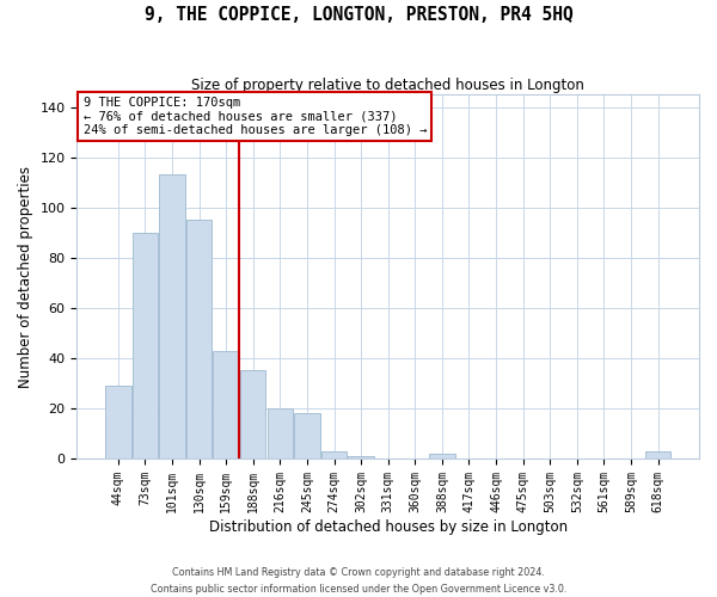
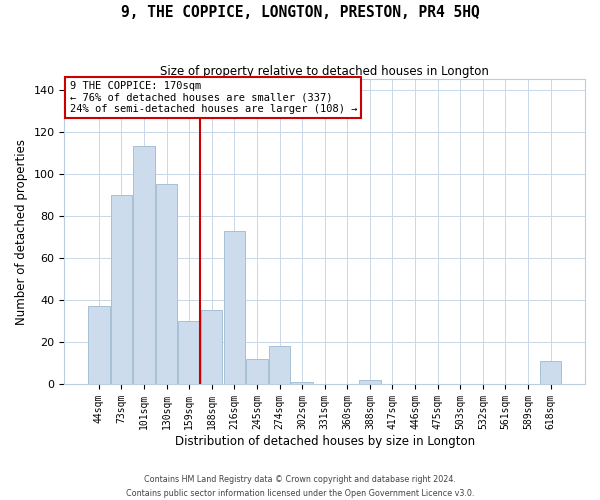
44sqm: 29 -> 37
159sqm: 43 -> 30
216sqm: 20 -> 73
245sqm: 18 -> 12
274sqm: 3 -> 18
618sqm: 3 -> 11
